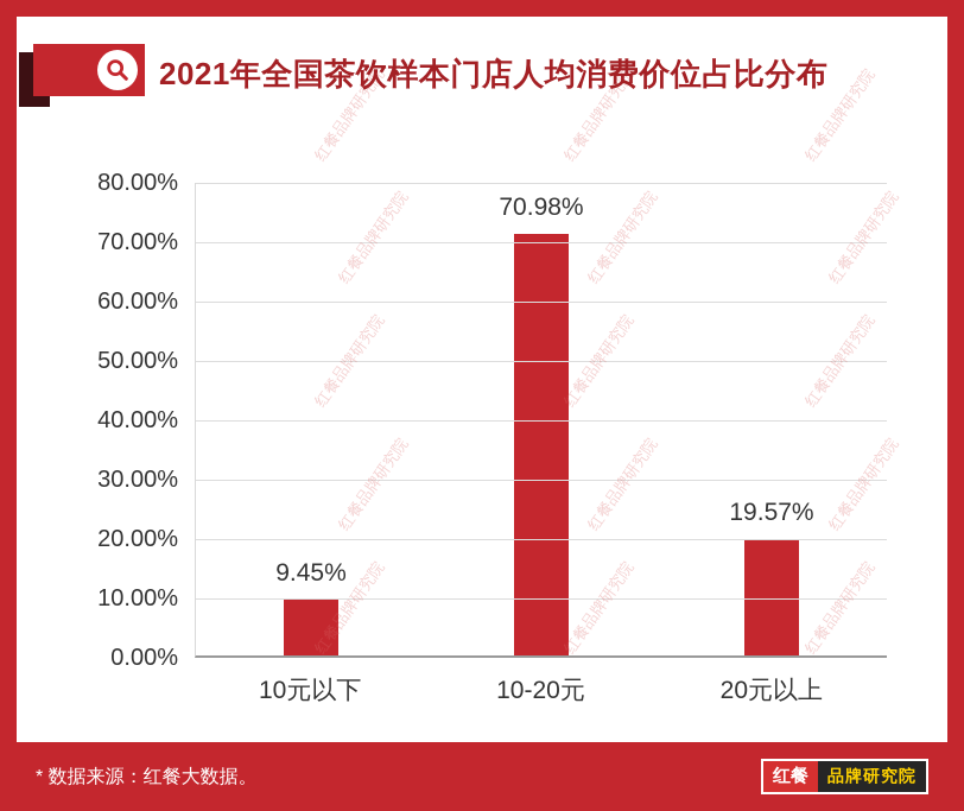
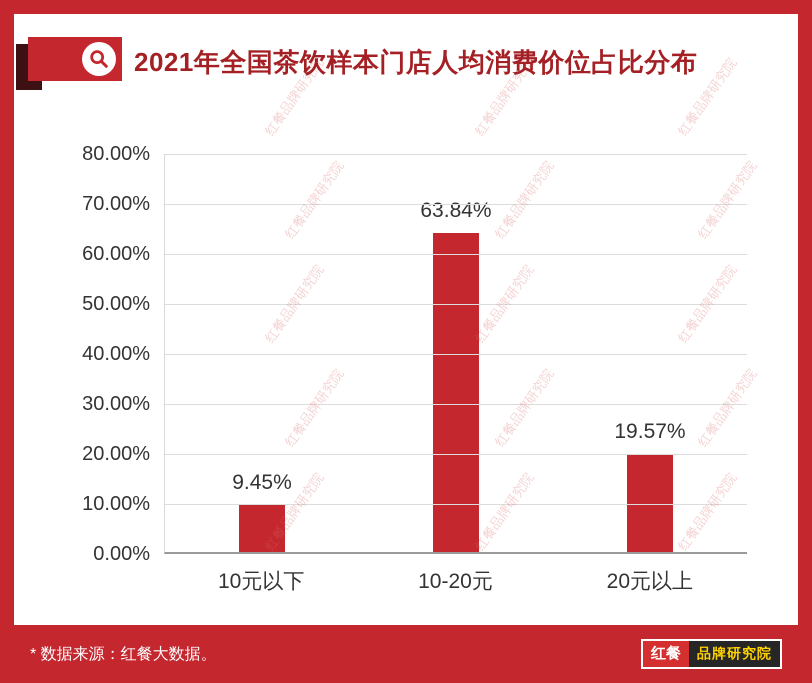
10-20元: 70.98% -> 63.84%
